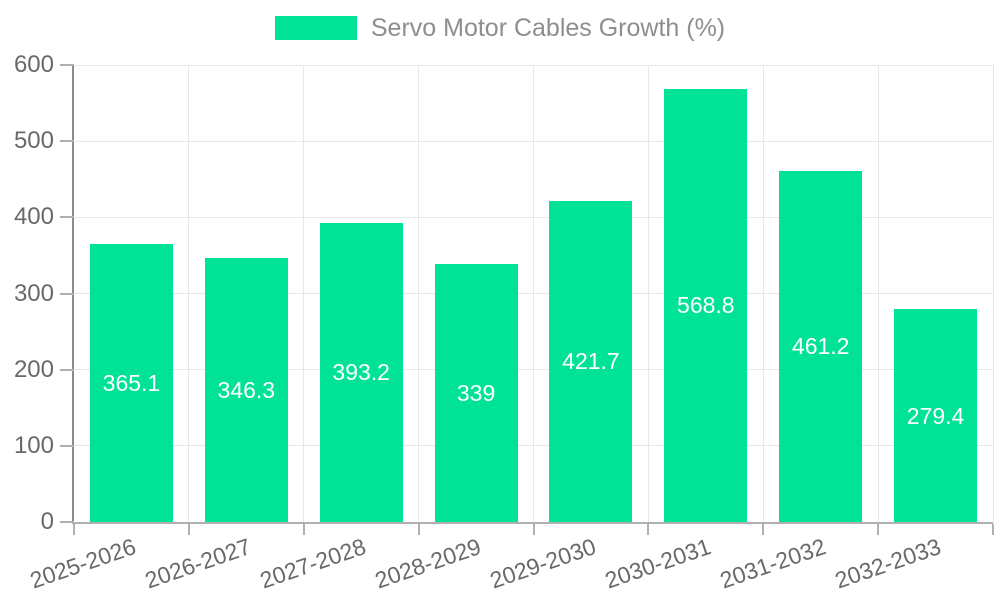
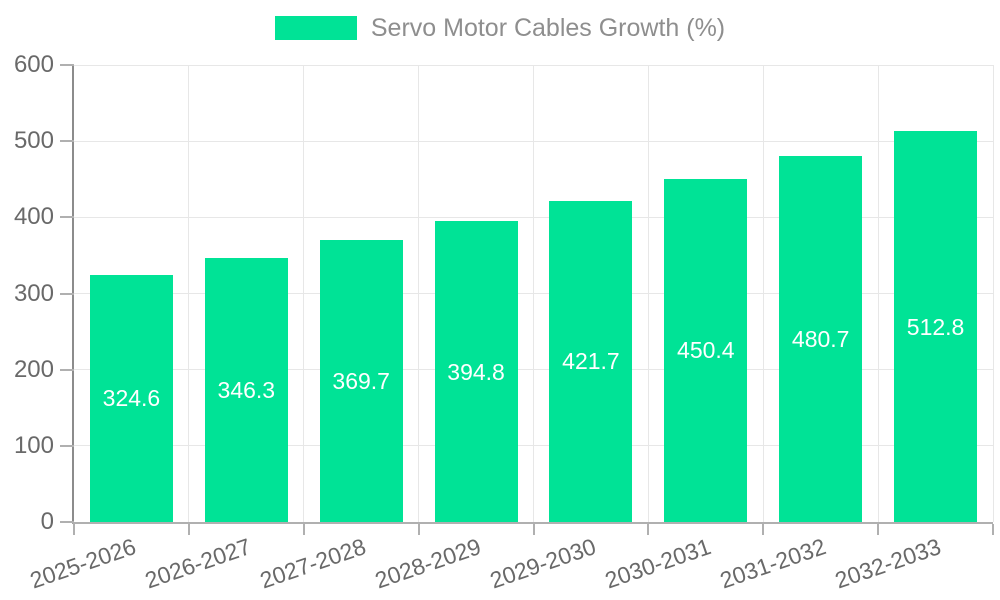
2025-2026: 365.1 -> 324.6
2027-2028: 393.2 -> 369.7
2028-2029: 339 -> 394.8
2030-2031: 568.8 -> 450.4
2031-2032: 461.2 -> 480.7
2032-2033: 279.4 -> 512.8
